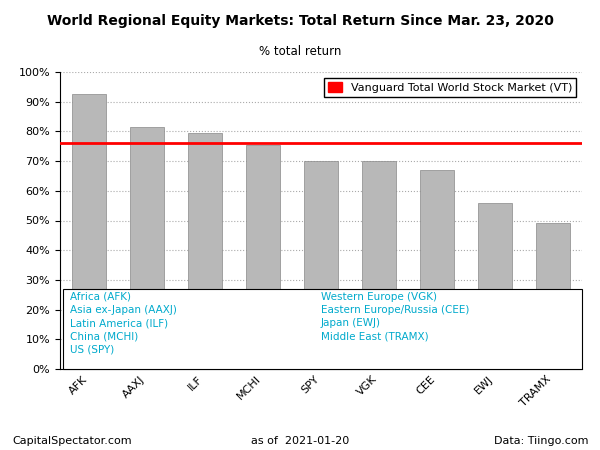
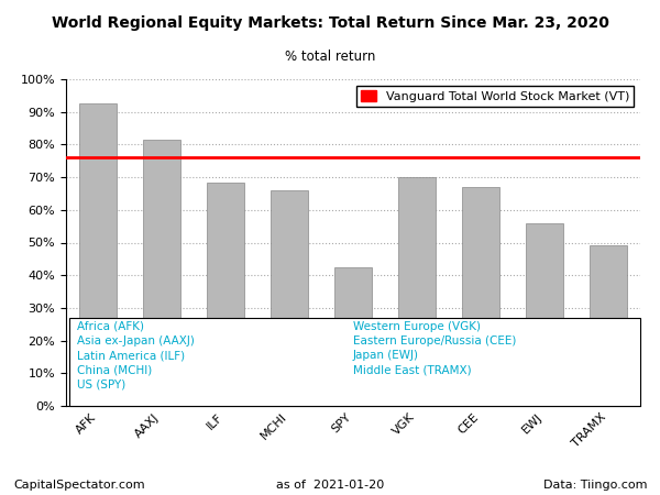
ILF: 79.5% -> 68.5%
MCHI: 75.5% -> 66.0%
SPY: 70.0% -> 42.5%
